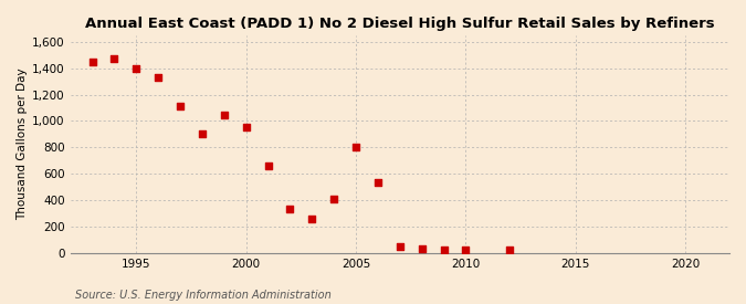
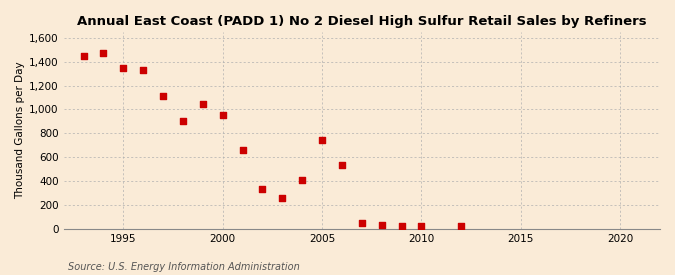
1995: 1,400 -> 1,350
2005: 800 -> 740
